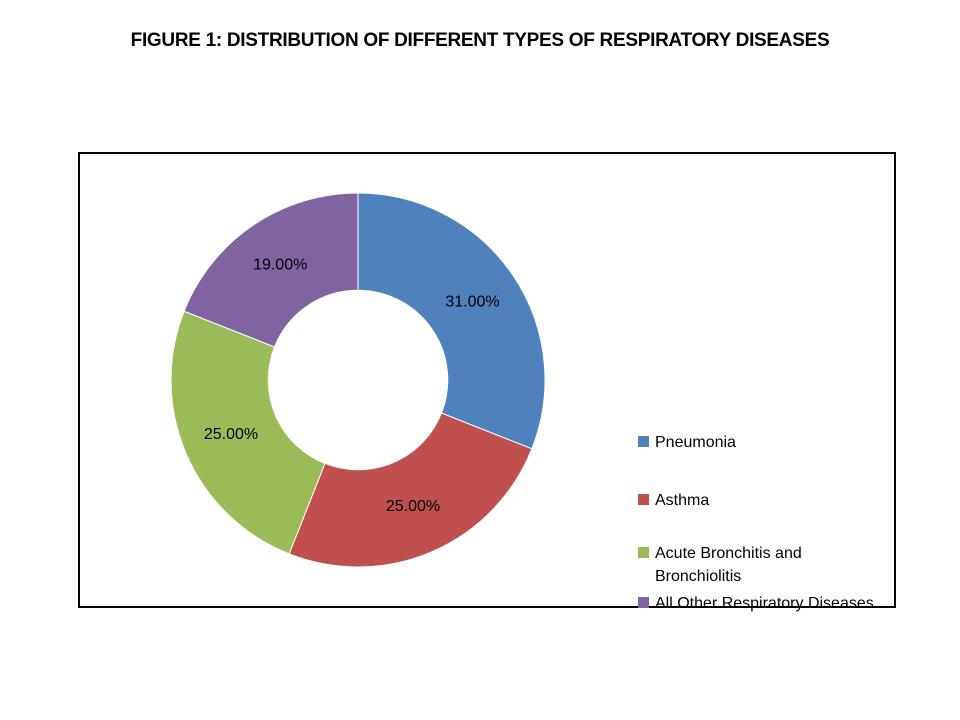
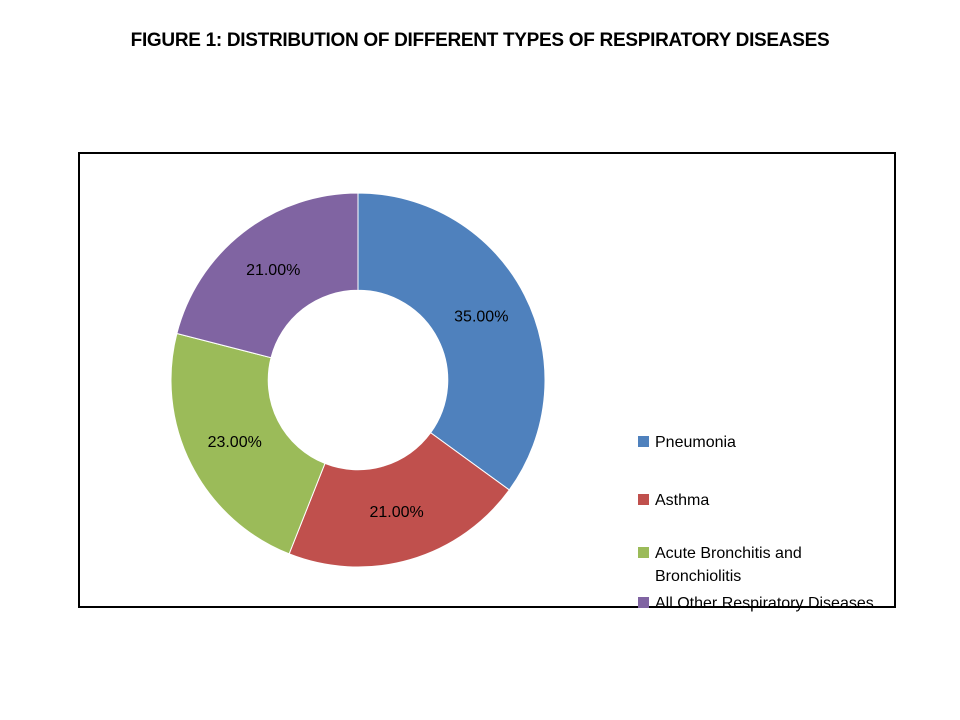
Pneumonia: 31.00% -> 35.00%
Asthma: 25.00% -> 21.00%
Acute Bronchitis and Bronchiolitis: 25.00% -> 23.00%
All Other Respiratory Diseases: 19.00% -> 21.00%
